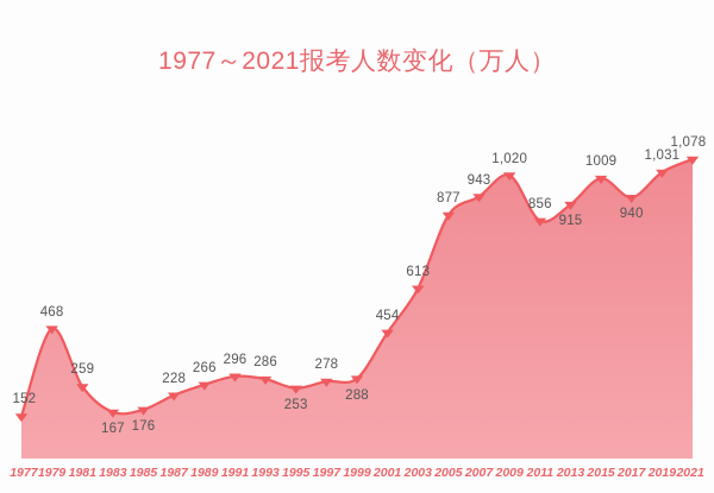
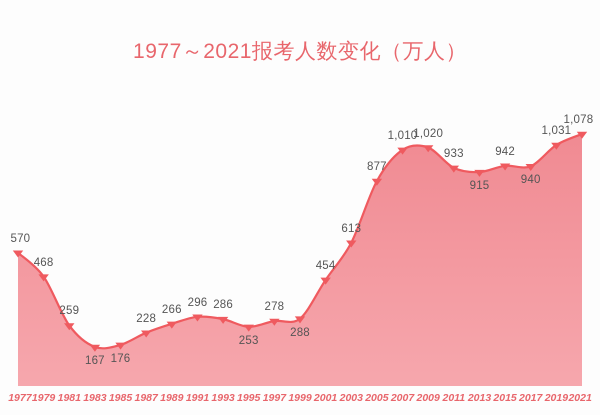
1977: 152 -> 570
2007: 943 -> 1,010
2011: 856 -> 933
2015: 1009 -> 942
